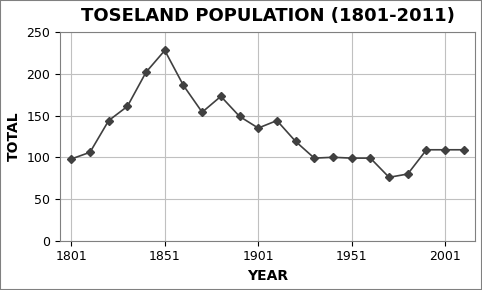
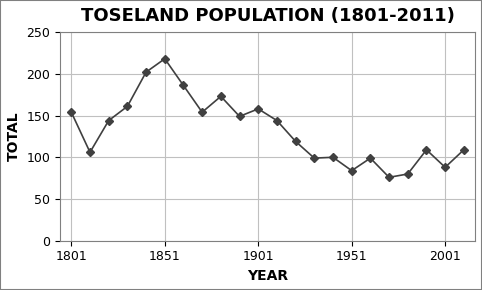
1801: 98 -> 154
1851: 228 -> 218
1901: 135 -> 158
1951: 99 -> 84
2001: 109 -> 88
